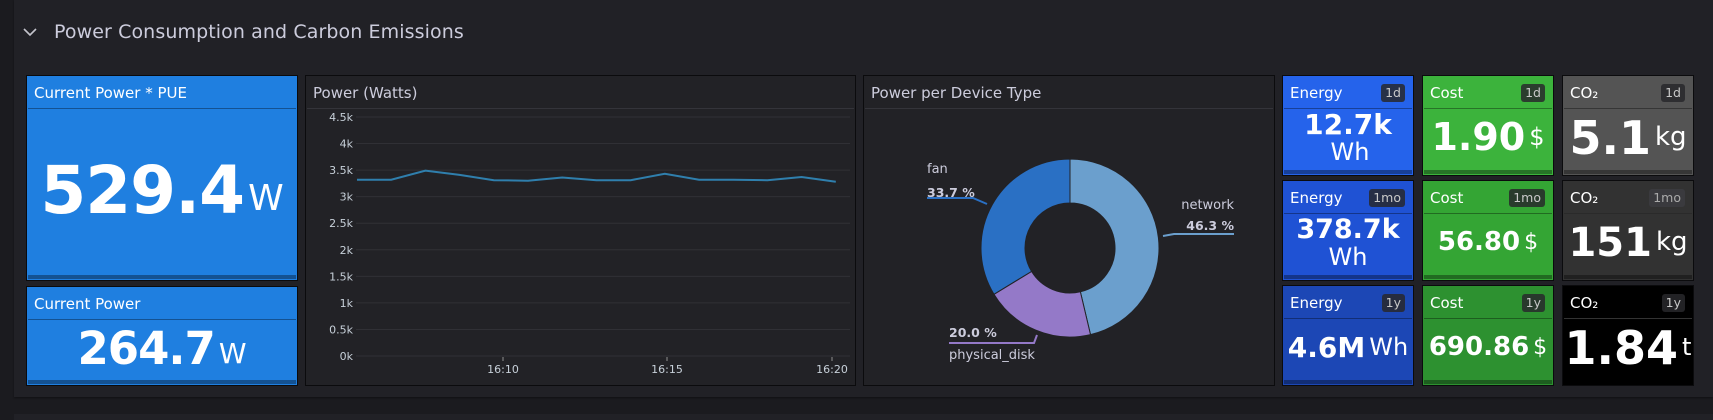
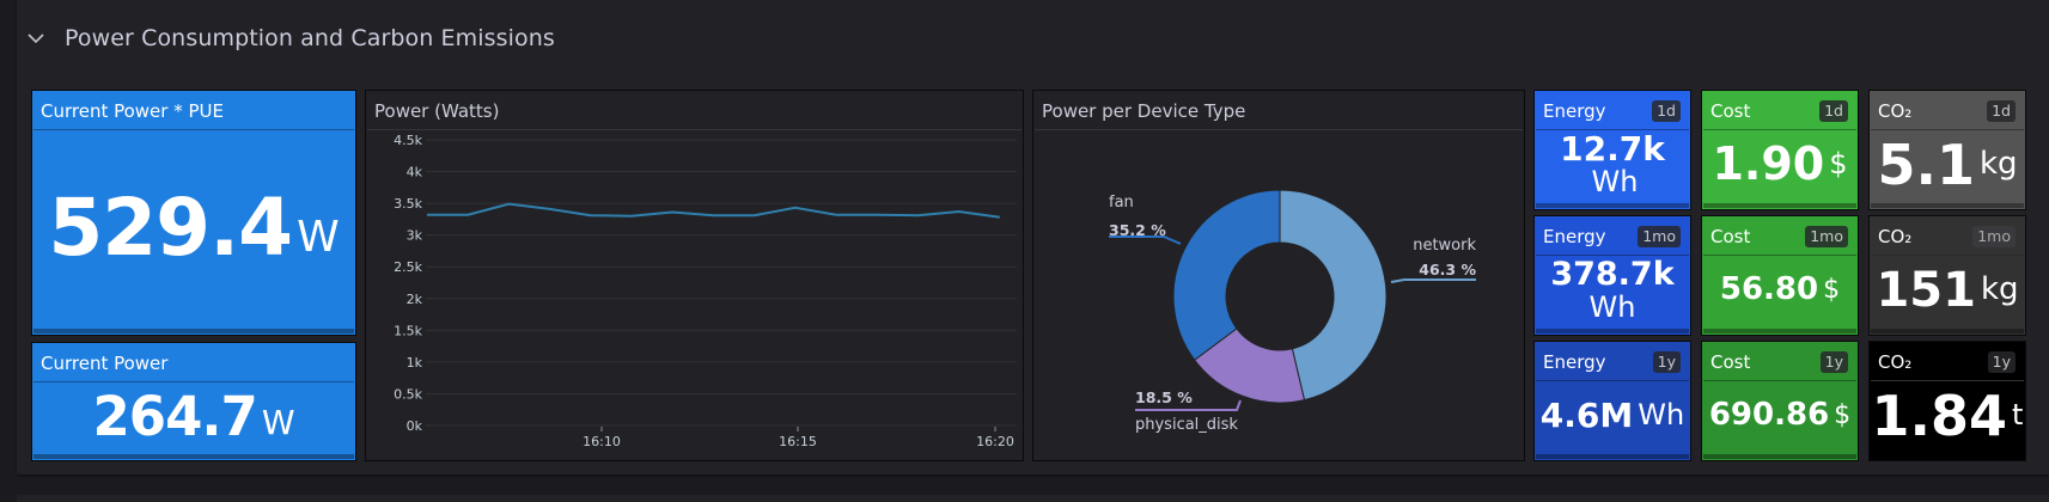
Power per Device Type/physical_disk: 20.0 -> 18.5
Power per Device Type/fan: 33.7 -> 35.2
